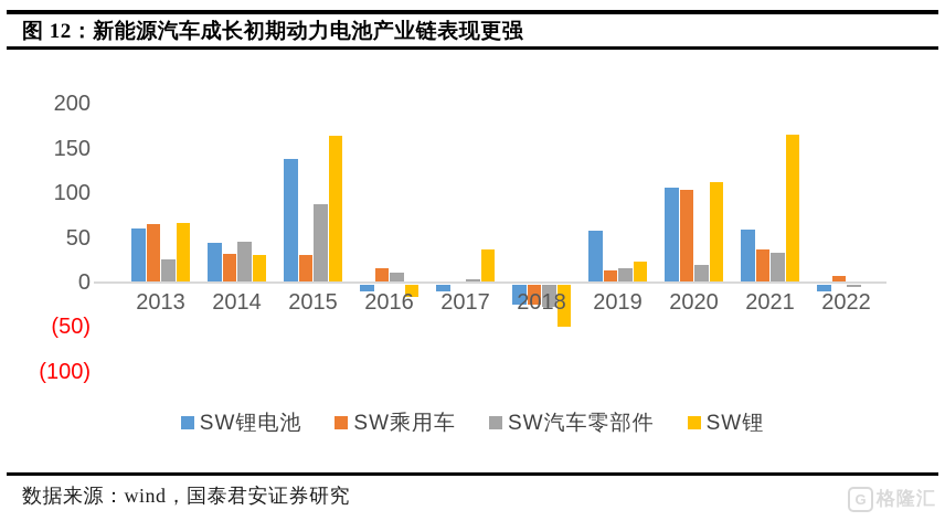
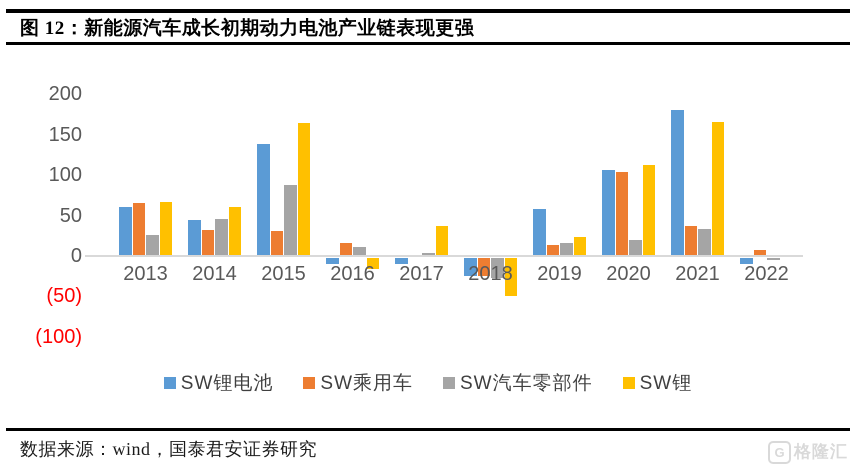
SW锂/2014: 30 -> 60
SW锂电池/2021: 60 -> 180
